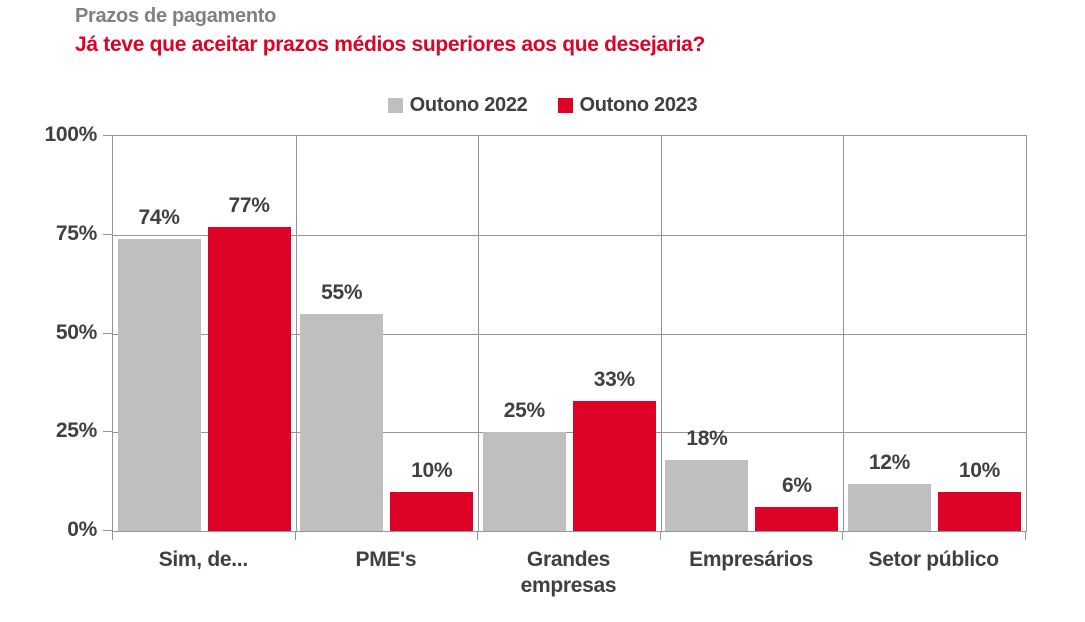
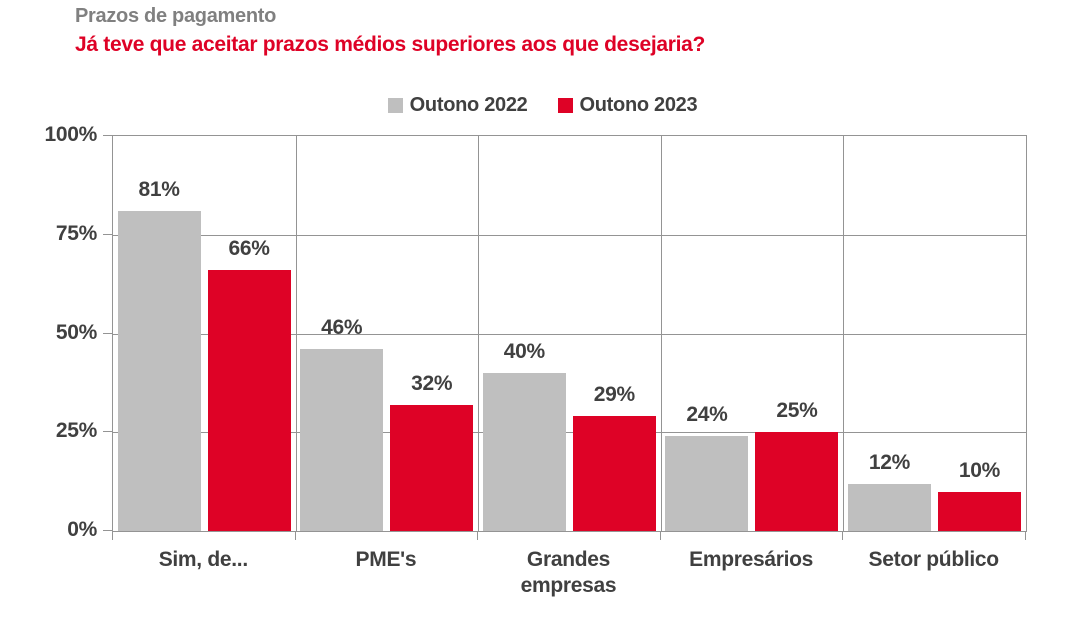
Outono 2022/Sim, de...: 74% -> 81%
Outono 2023/Sim, de...: 77% -> 66%
Outono 2022/PME's: 55% -> 46%
Outono 2023/PME's: 10% -> 32%
Outono 2022/Grandes empresas: 25% -> 40%
Outono 2023/Grandes empresas: 33% -> 29%
Outono 2022/Empresários: 18% -> 24%
Outono 2023/Empresários: 6% -> 25%
